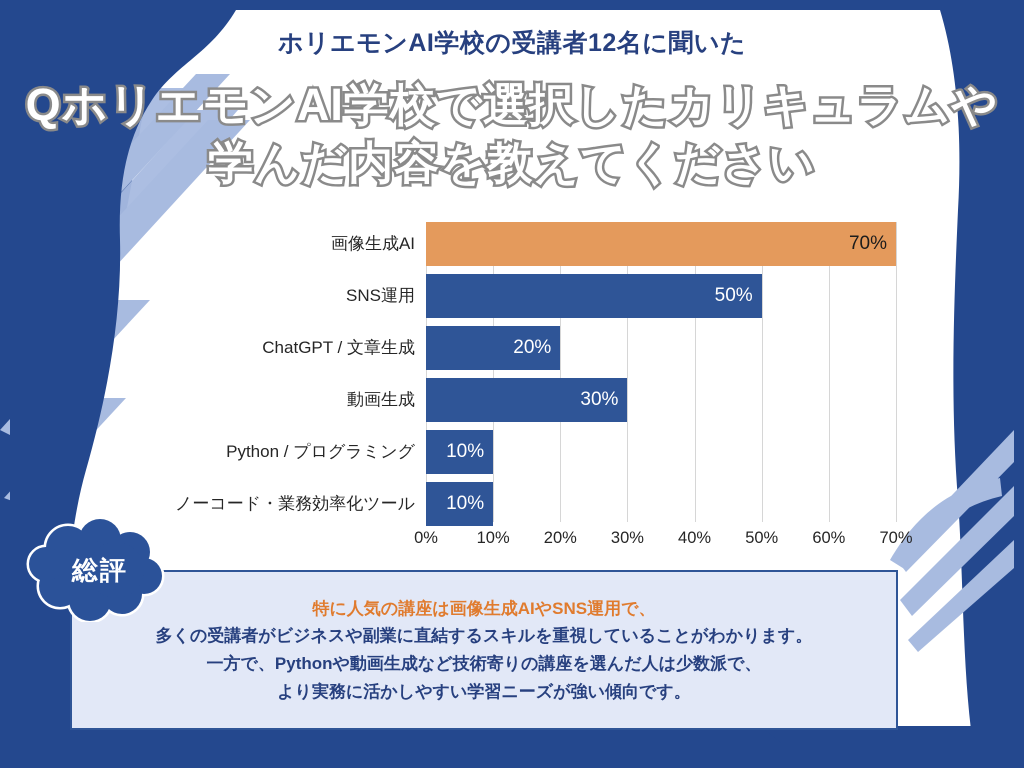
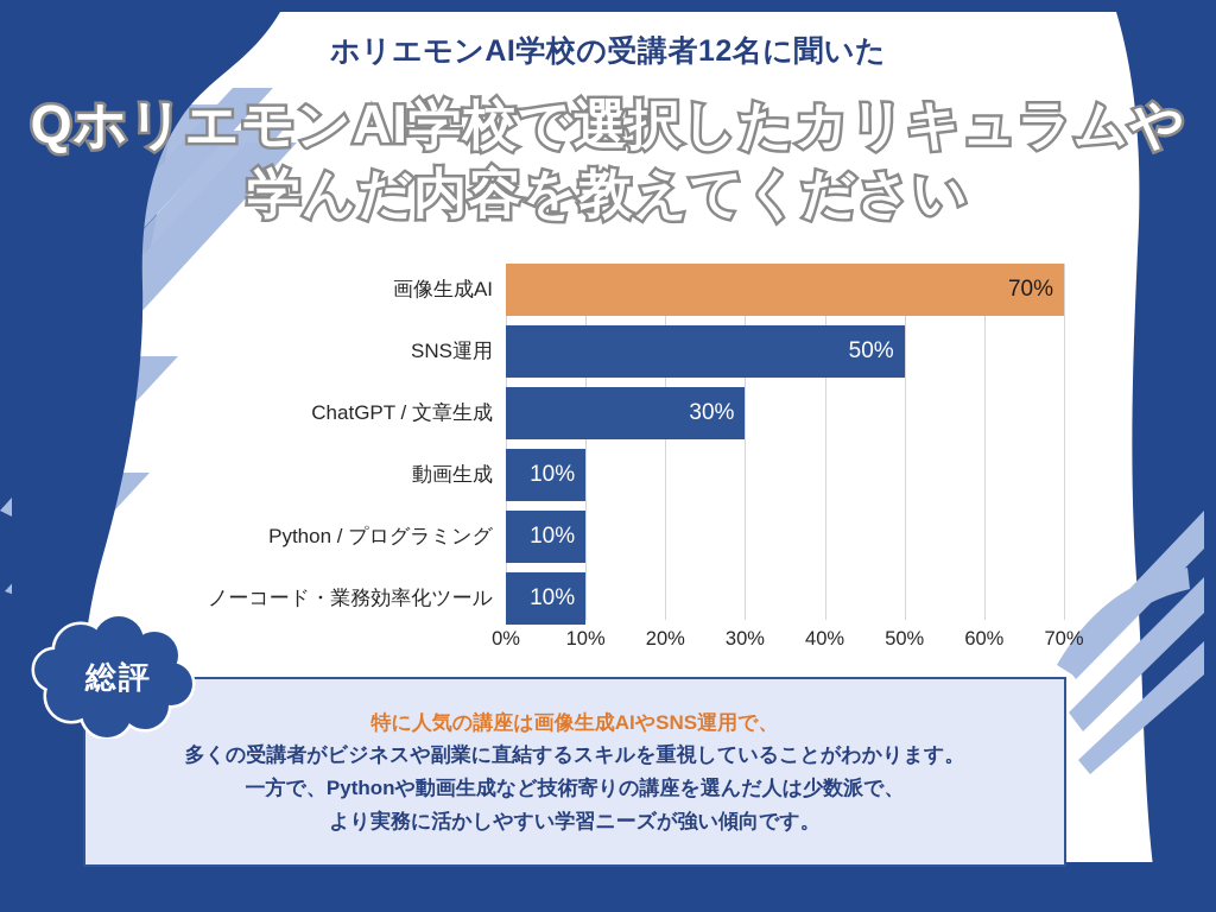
ChatGPT / 文章生成: 20% -> 30%
動画生成: 30% -> 10%
